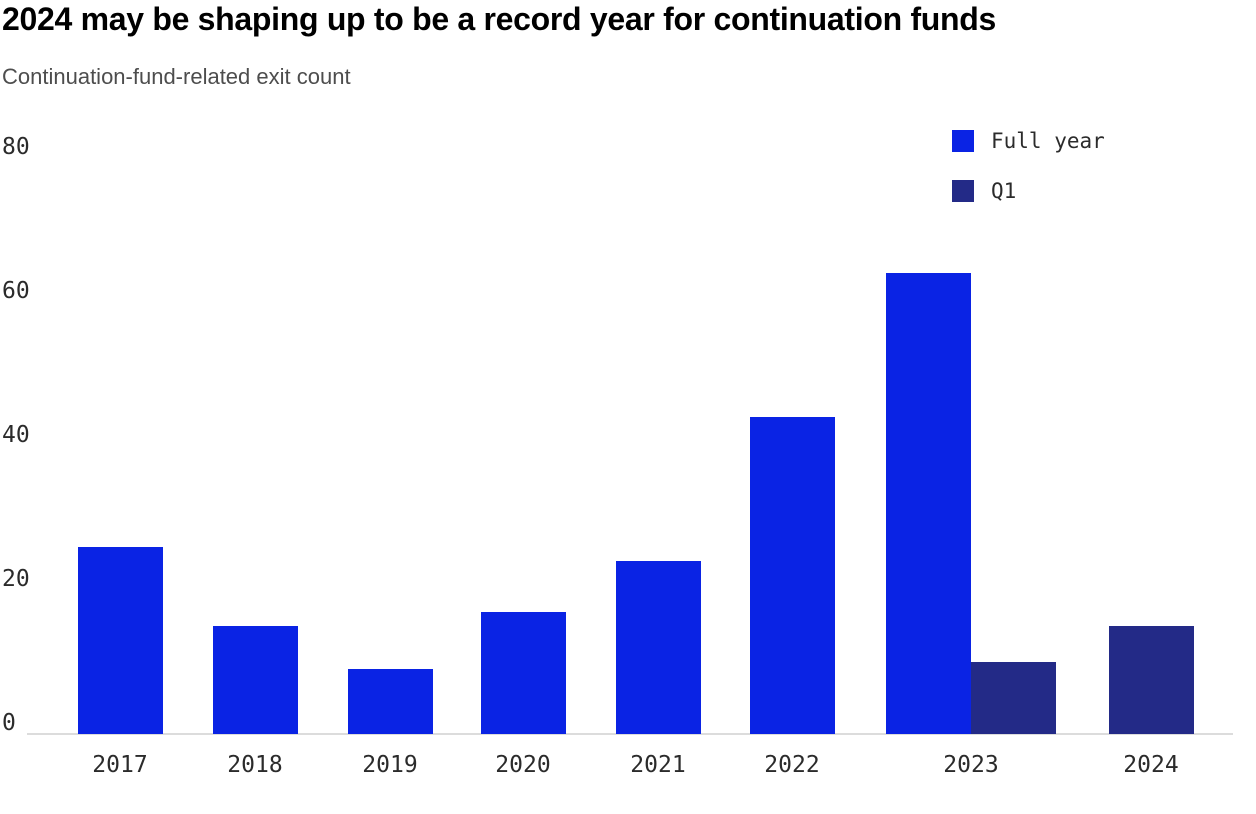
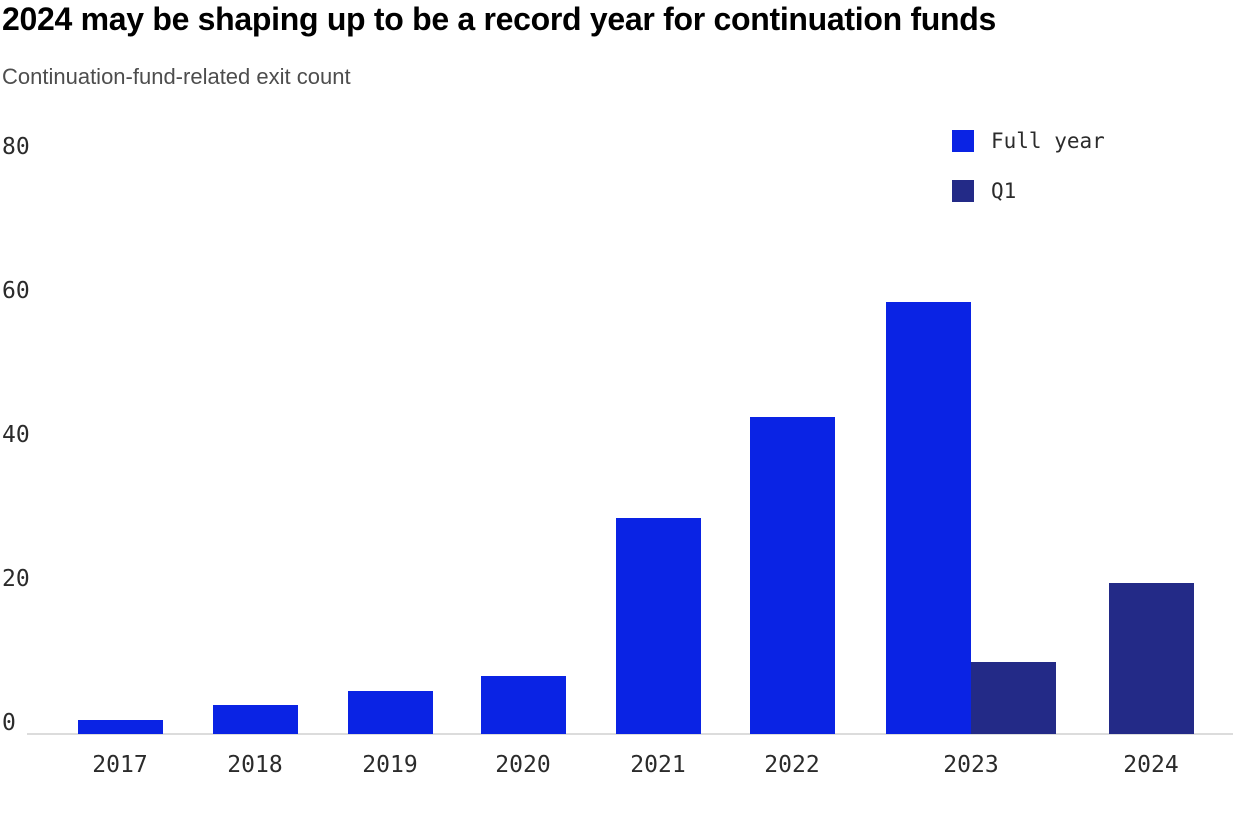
Full year/2017: 26 -> 2
Full year/2018: 15 -> 4
Full year/2019: 9 -> 6
Full year/2020: 17 -> 8
Full year/2021: 24 -> 30
Full year/2023: 64 -> 60
Q1/2024: 15 -> 21
